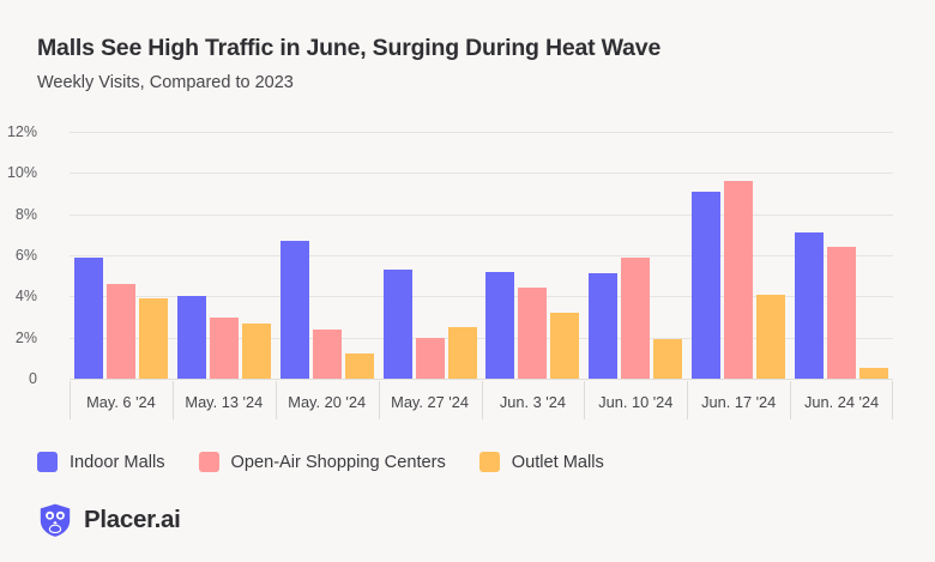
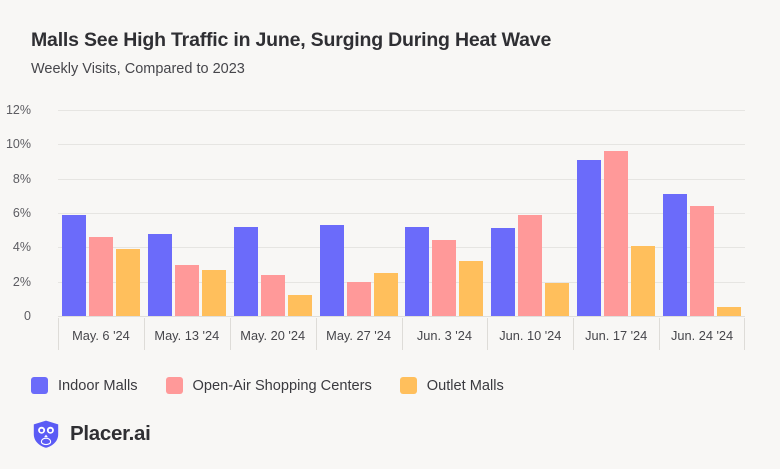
Indoor Malls/May. 13 '24: 4.0% -> 4.8%
Indoor Malls/May. 20 '24: 6.7% -> 5.2%
